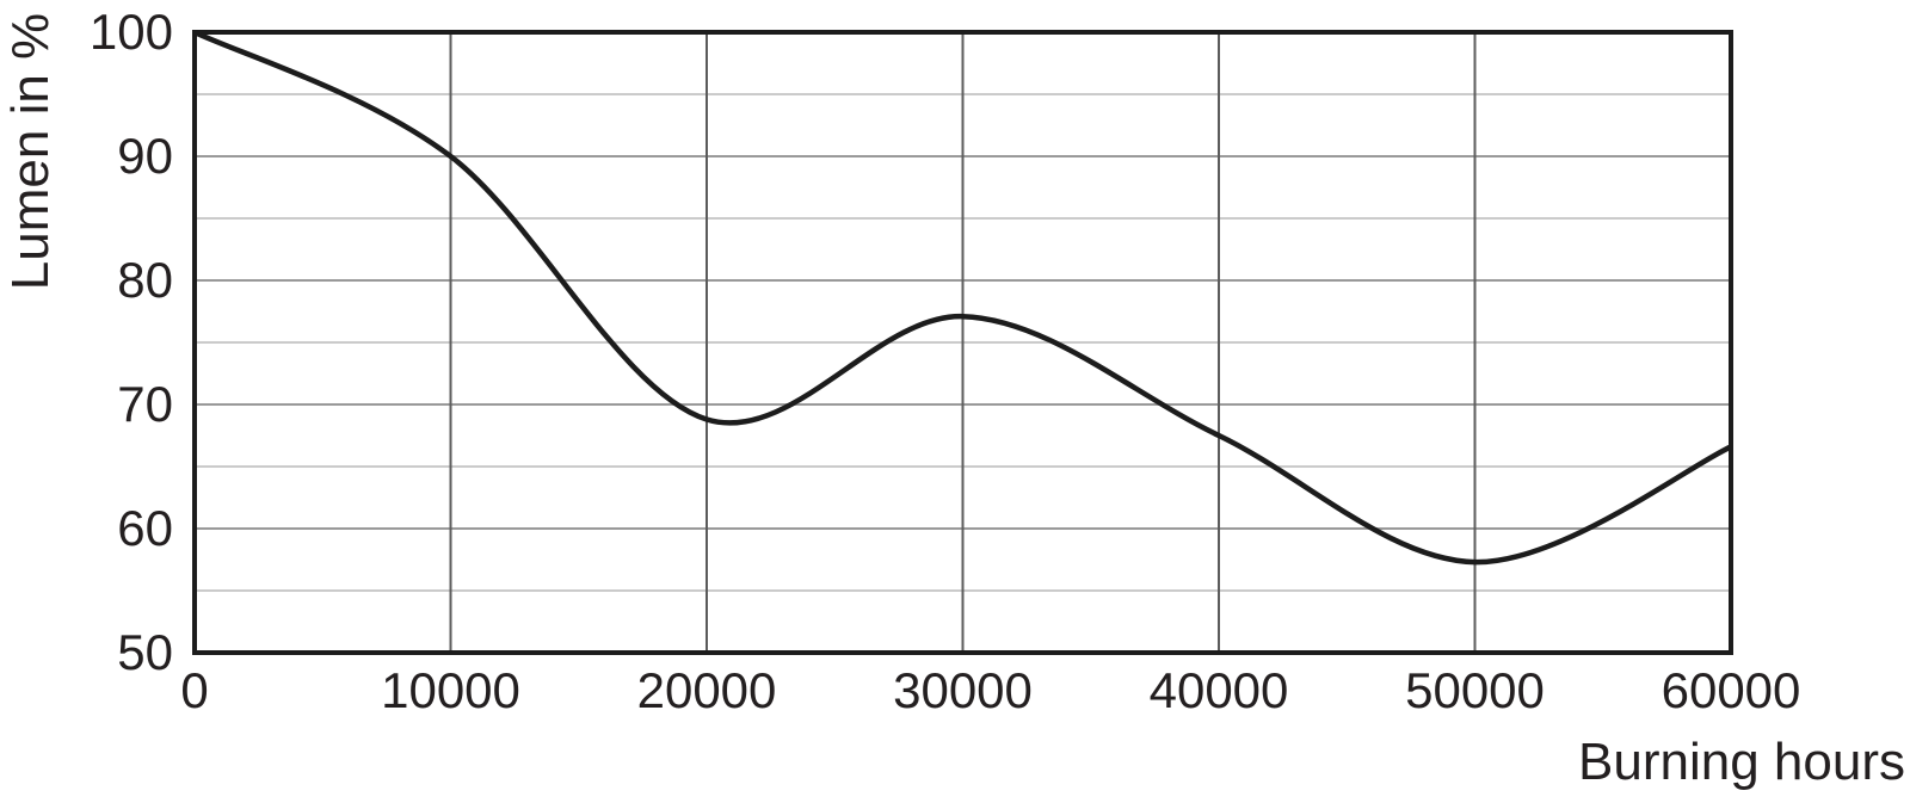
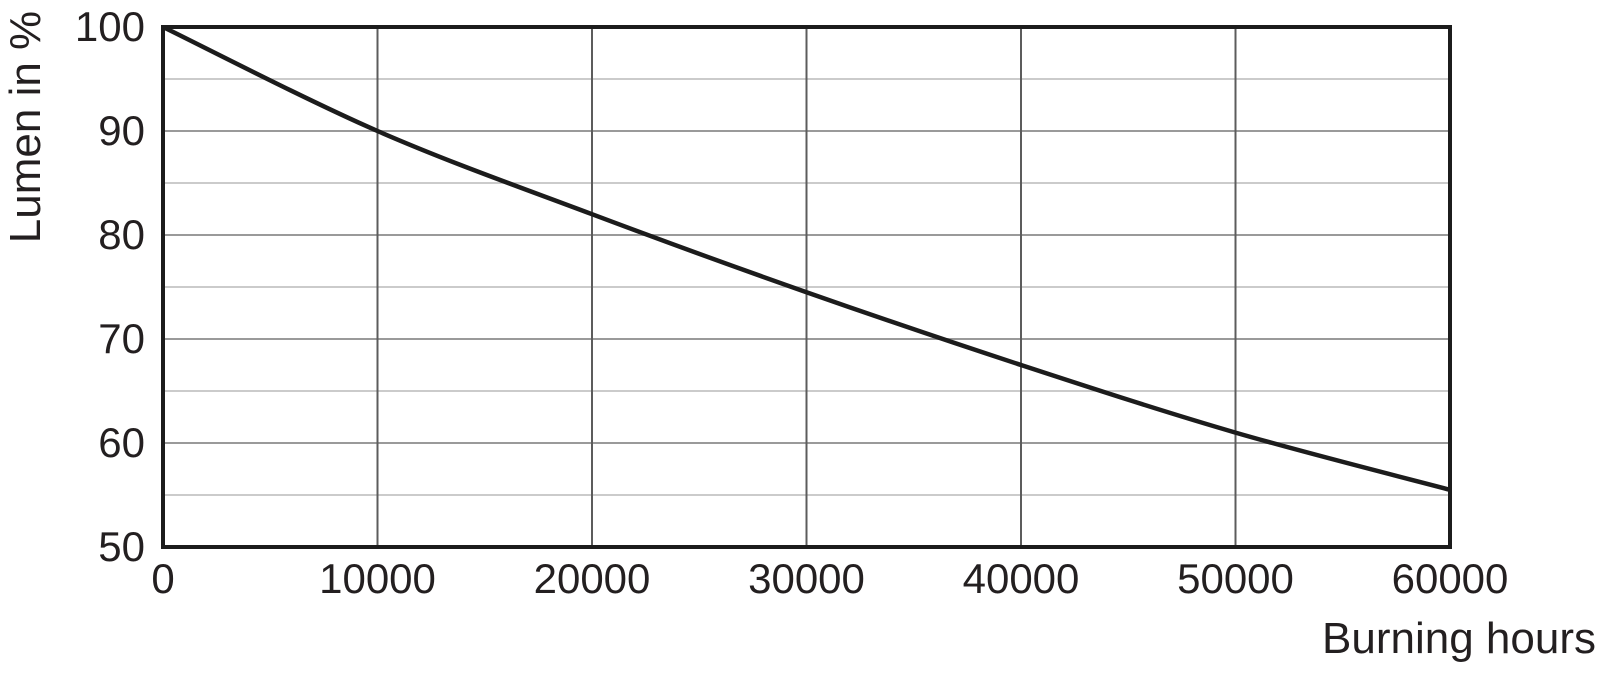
20000: 68.8 -> 82.0
30000: 77.1 -> 74.5
50000: 57.3 -> 61.0
60000: 66.6 -> 55.5
